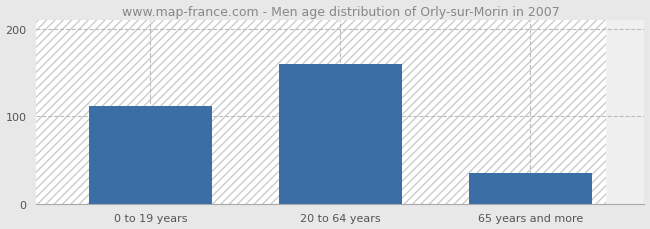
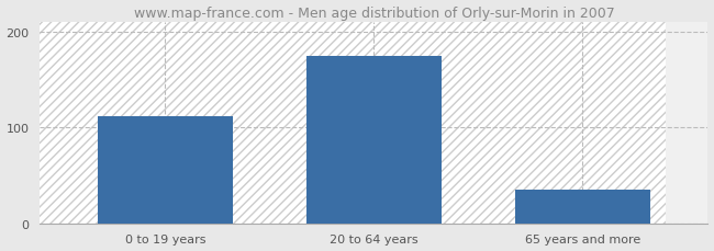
20 to 64 years: 160 -> 175
